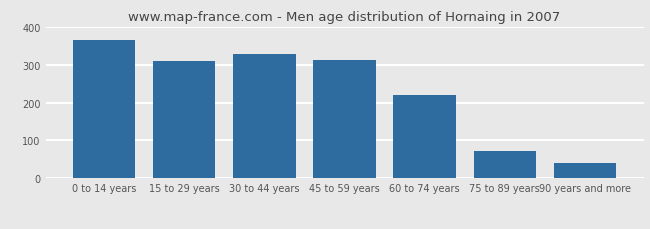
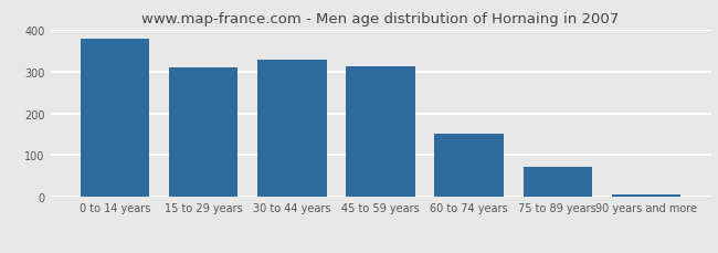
0 to 14 years: 365 -> 379
60 to 74 years: 220 -> 150
90 years and more: 40 -> 7
